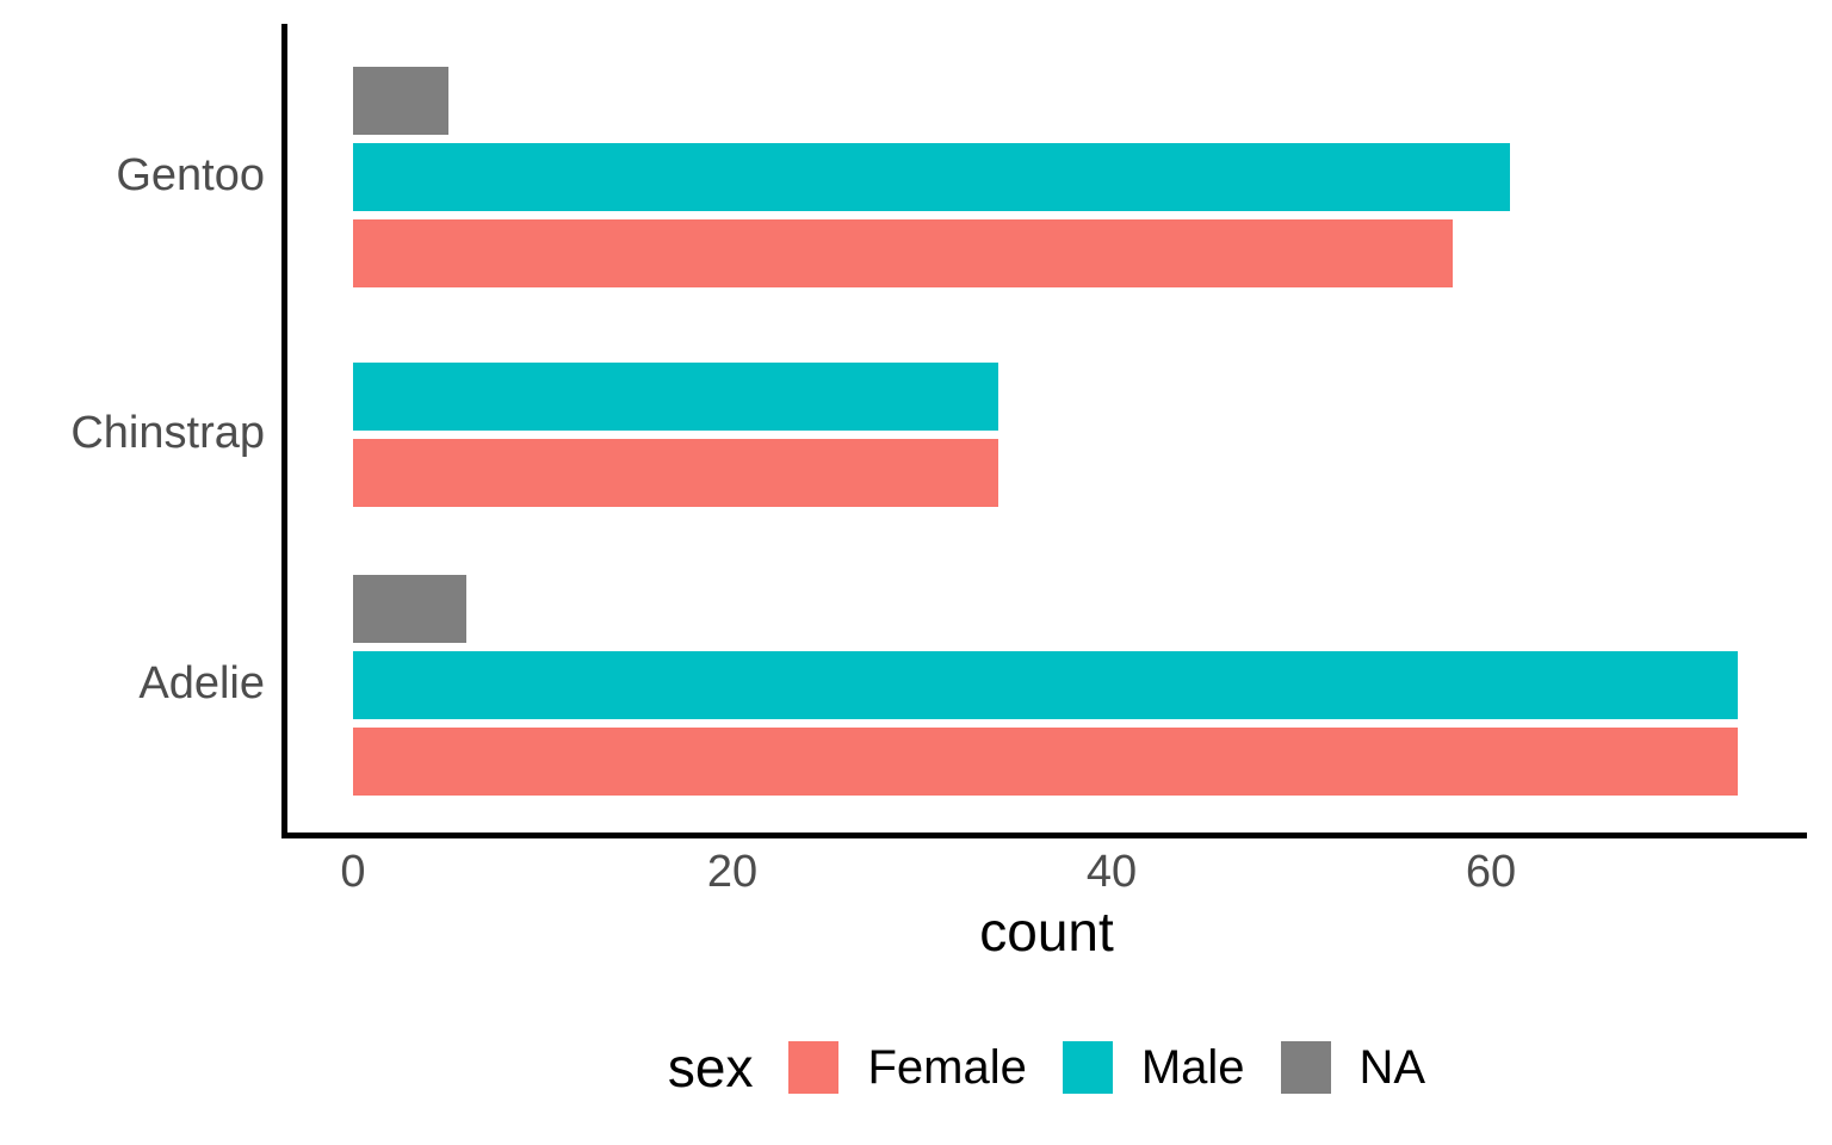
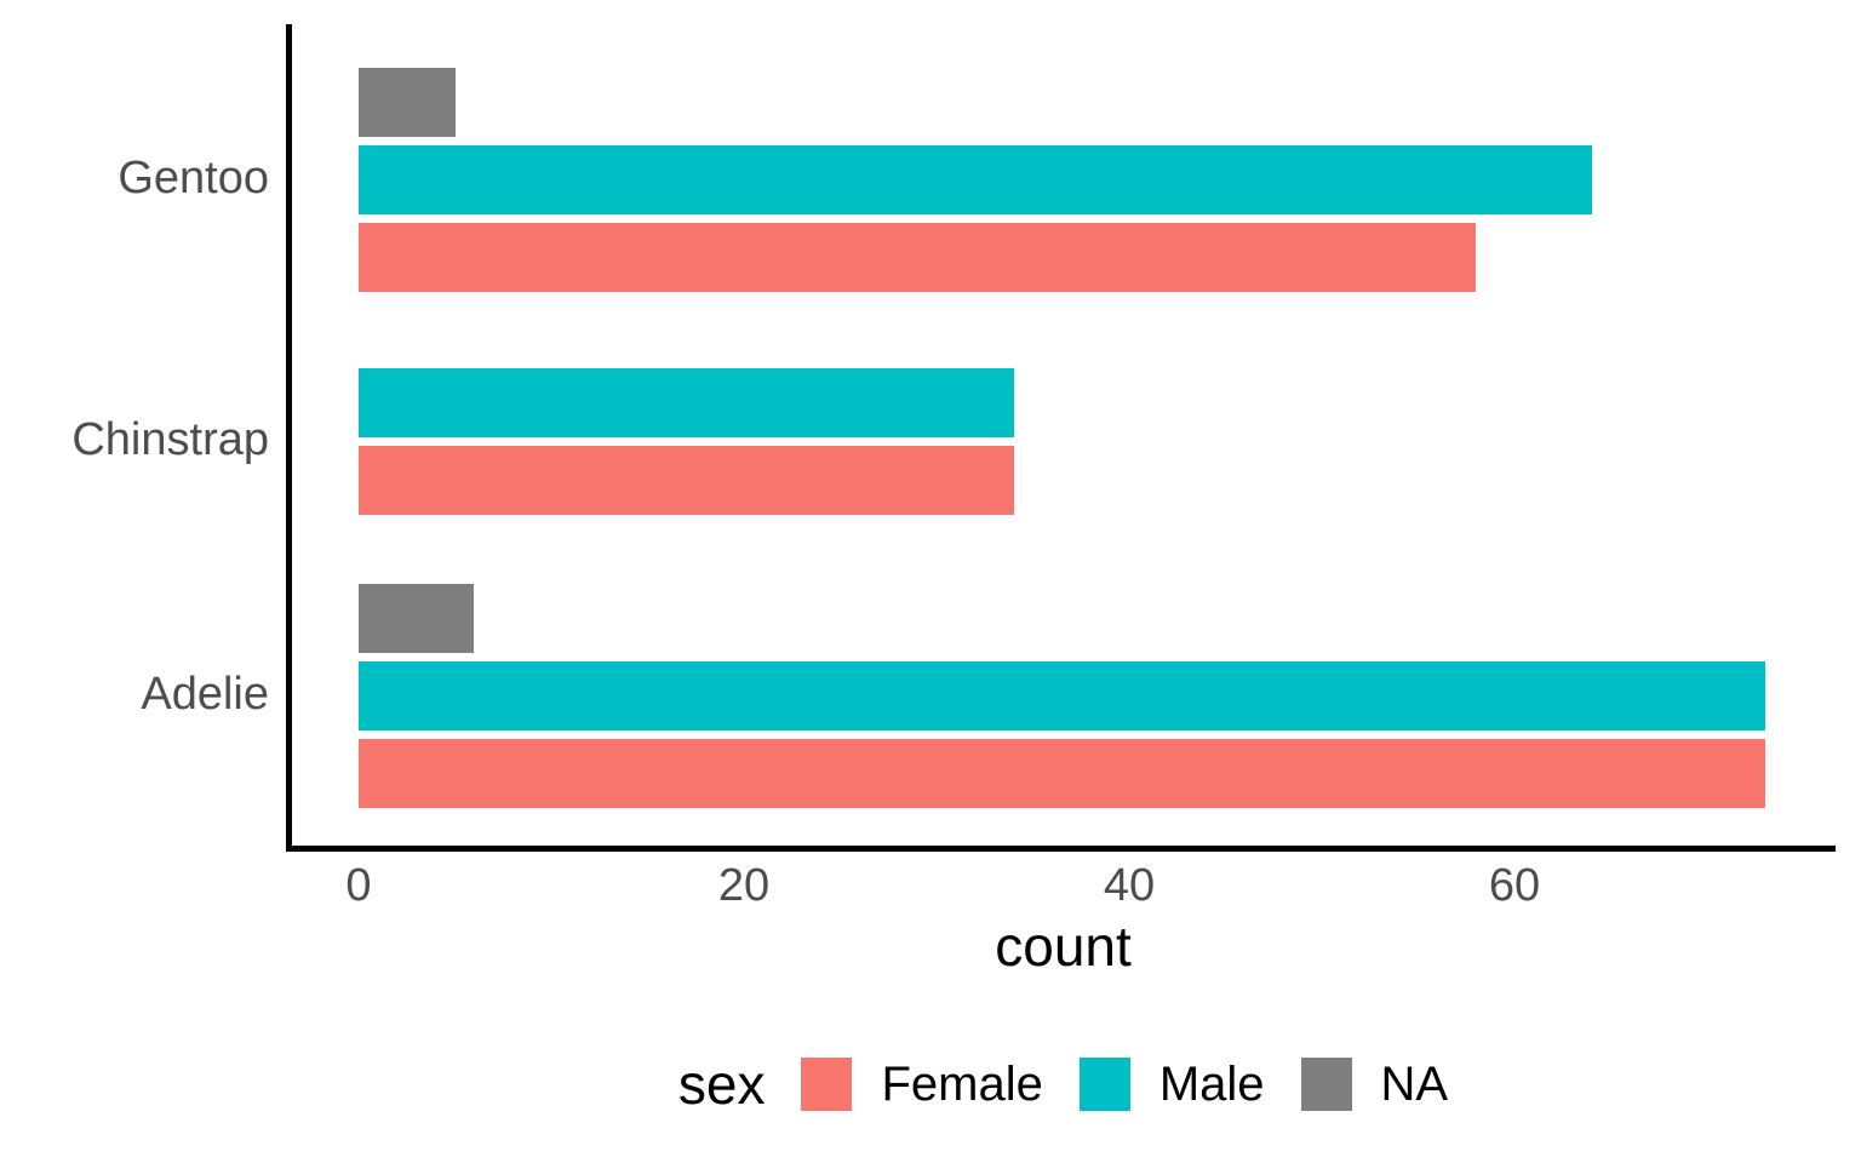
Male/Gentoo: 61 -> 64
